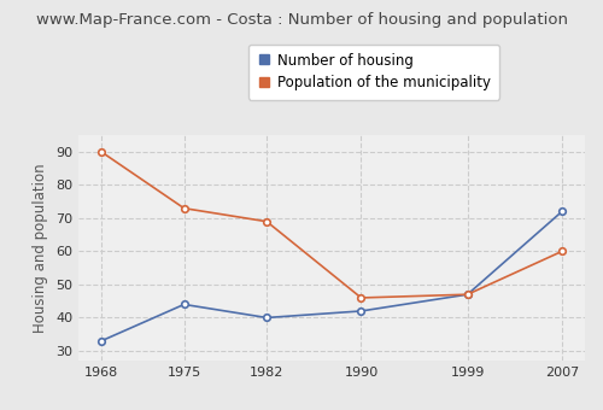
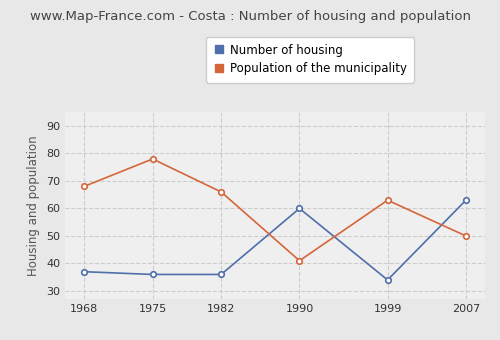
Number of housing/1968: 33 -> 37
Population of the municipality/1968: 90 -> 68
Number of housing/1975: 44 -> 36
Population of the municipality/1975: 73 -> 78
Number of housing/1982: 40 -> 36
Population of the municipality/1982: 69 -> 66
Number of housing/1990: 42 -> 60
Population of the municipality/1990: 46 -> 41
Number of housing/1999: 47 -> 34
Population of the municipality/1999: 47 -> 63
Number of housing/2007: 72 -> 63
Population of the municipality/2007: 60 -> 50
